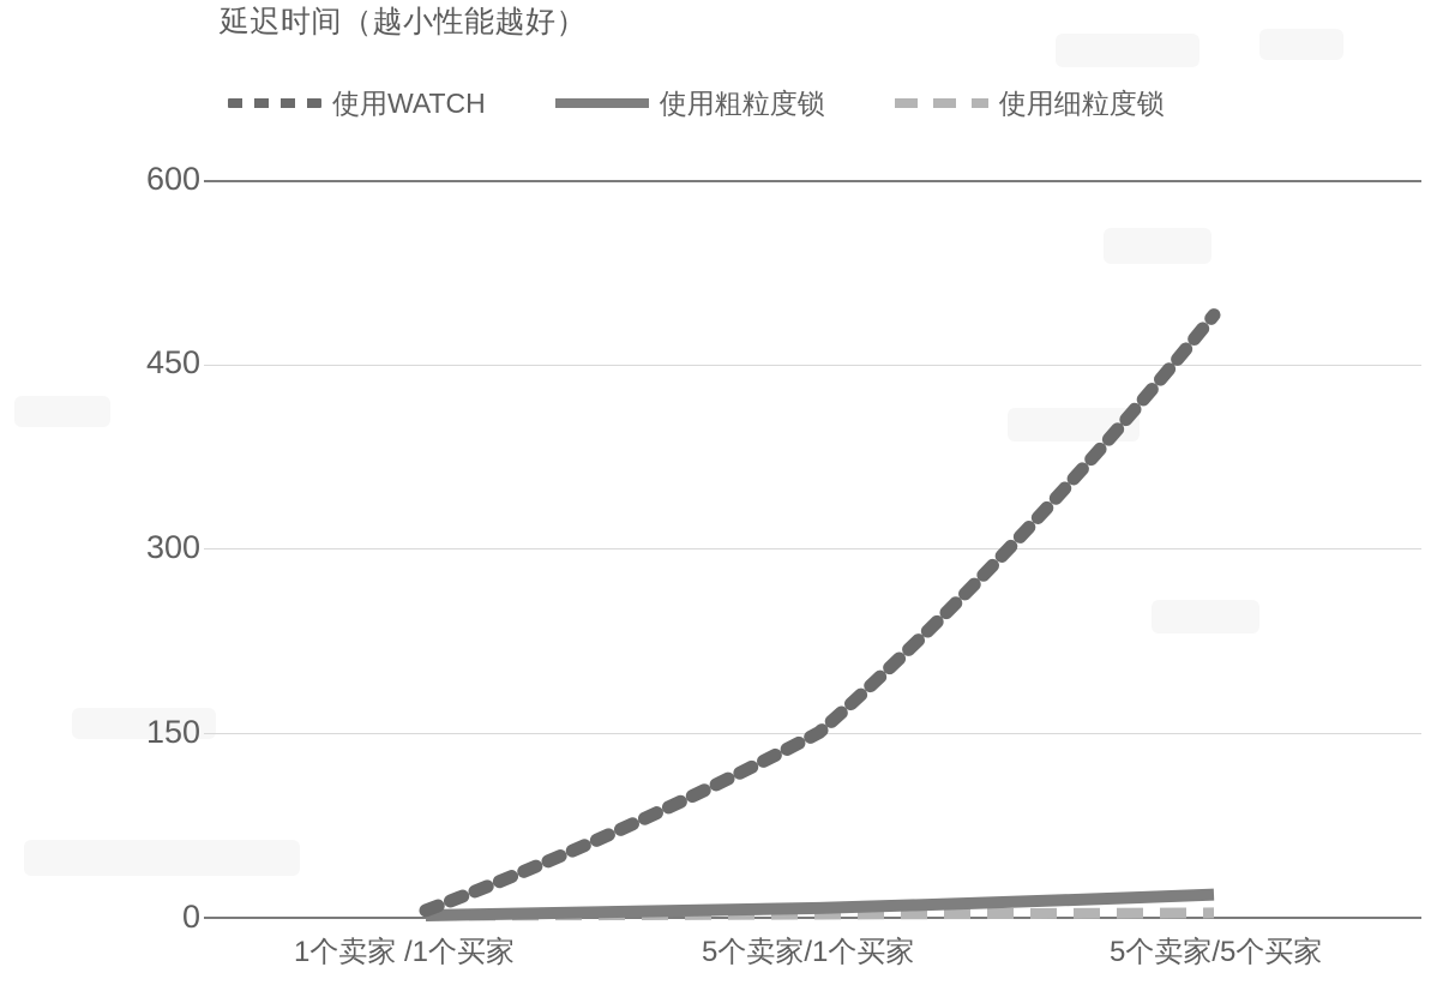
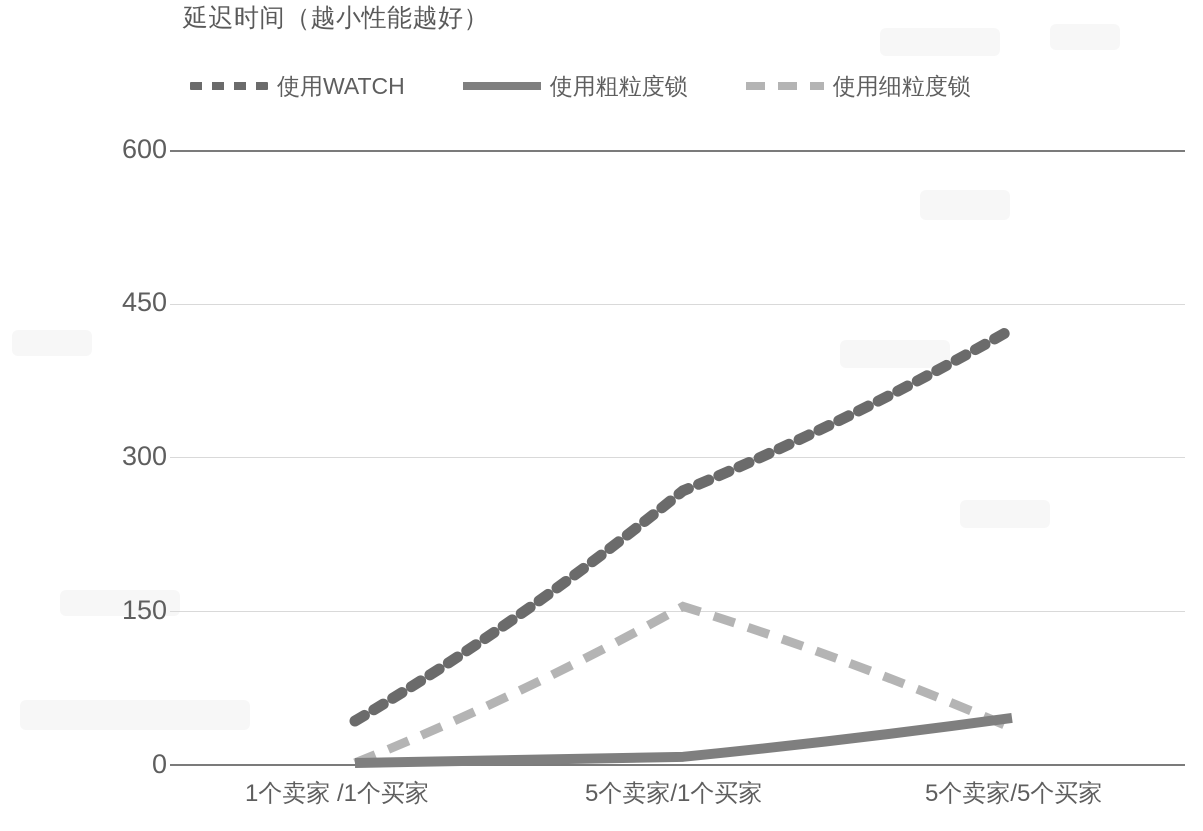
使用WATCH/1个卖家 /1个买家: 5 -> 42
使用WATCH/5个卖家/1个买家: 150 -> 267
使用细粒度锁/5个卖家/1个买家: 2 -> 154
使用WATCH/5个卖家/5个买家: 490 -> 425
使用粗粒度锁/5个卖家/5个买家: 18 -> 45
使用细粒度锁/5个卖家/5个买家: 3 -> 35
